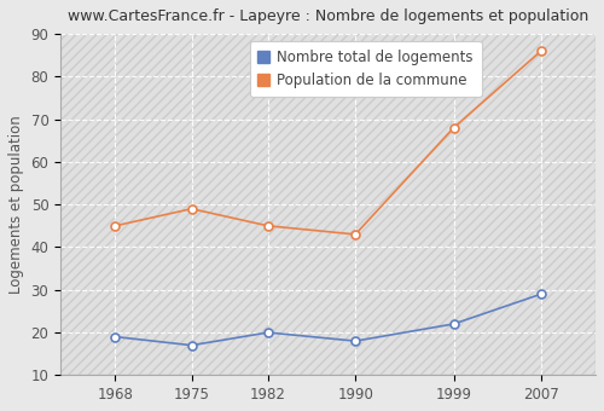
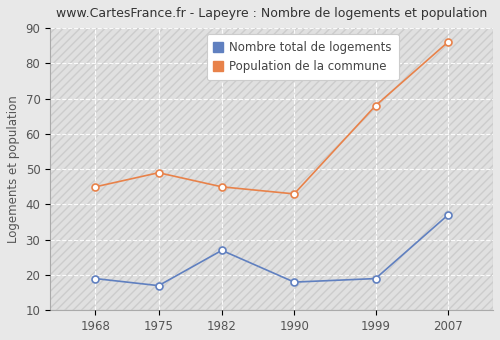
Nombre total de logements/1982: 20 -> 27
Nombre total de logements/1999: 22 -> 19
Nombre total de logements/2007: 29 -> 37
